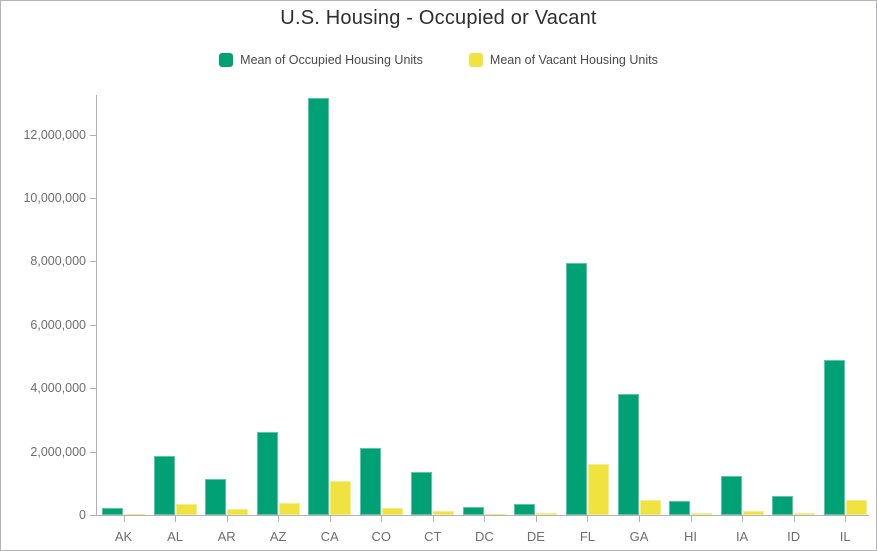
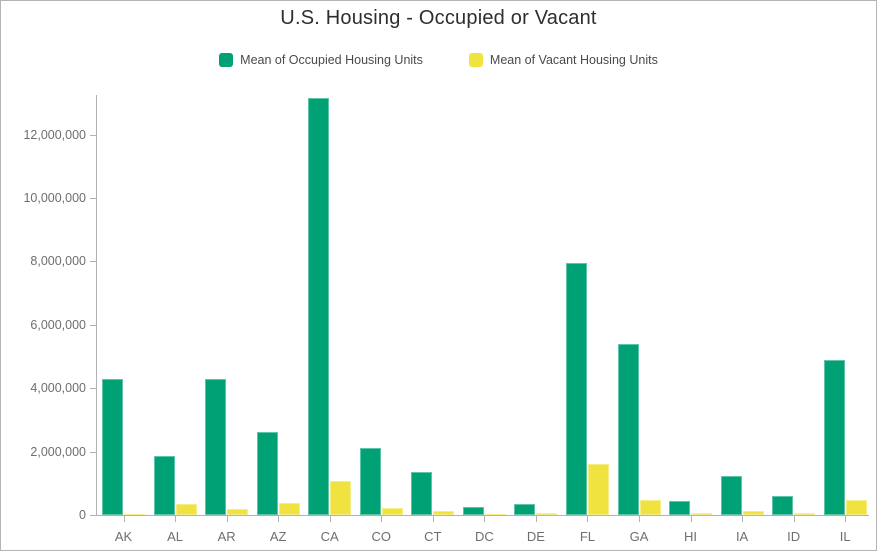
Mean of Occupied Housing Units/AK: 200000 -> 4300000
Mean of Occupied Housing Units/AR: 1200000 -> 4300000
Mean of Occupied Housing Units/GA: 3800000 -> 5400000
